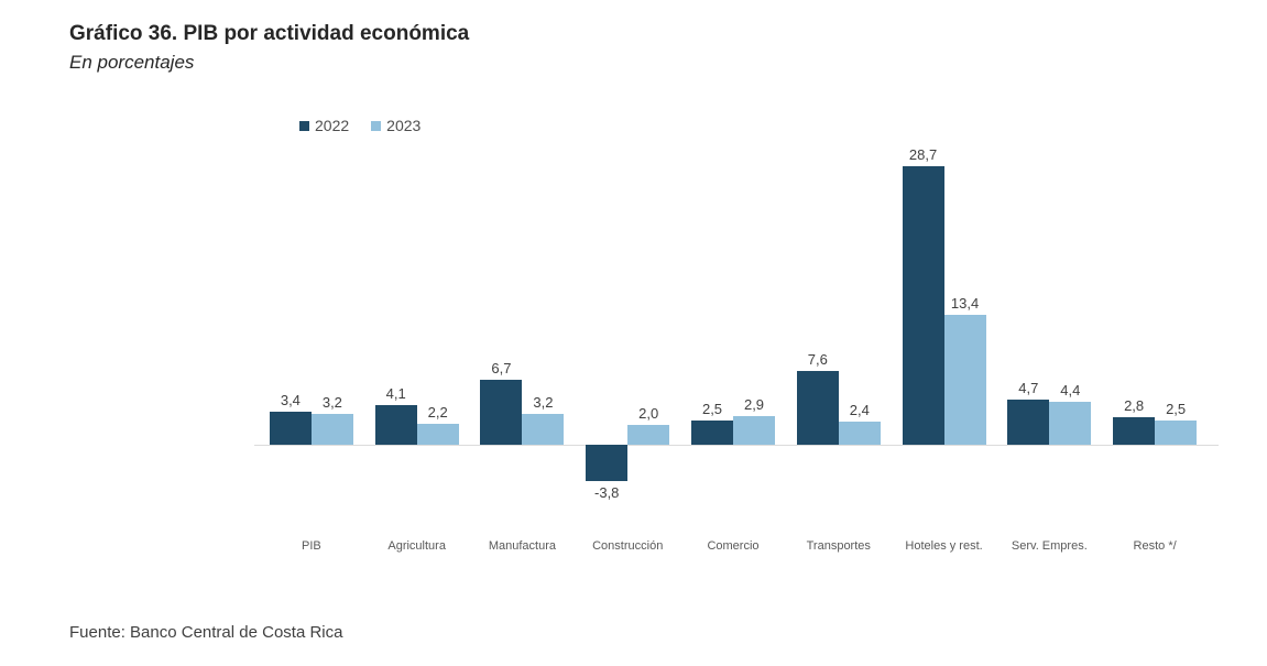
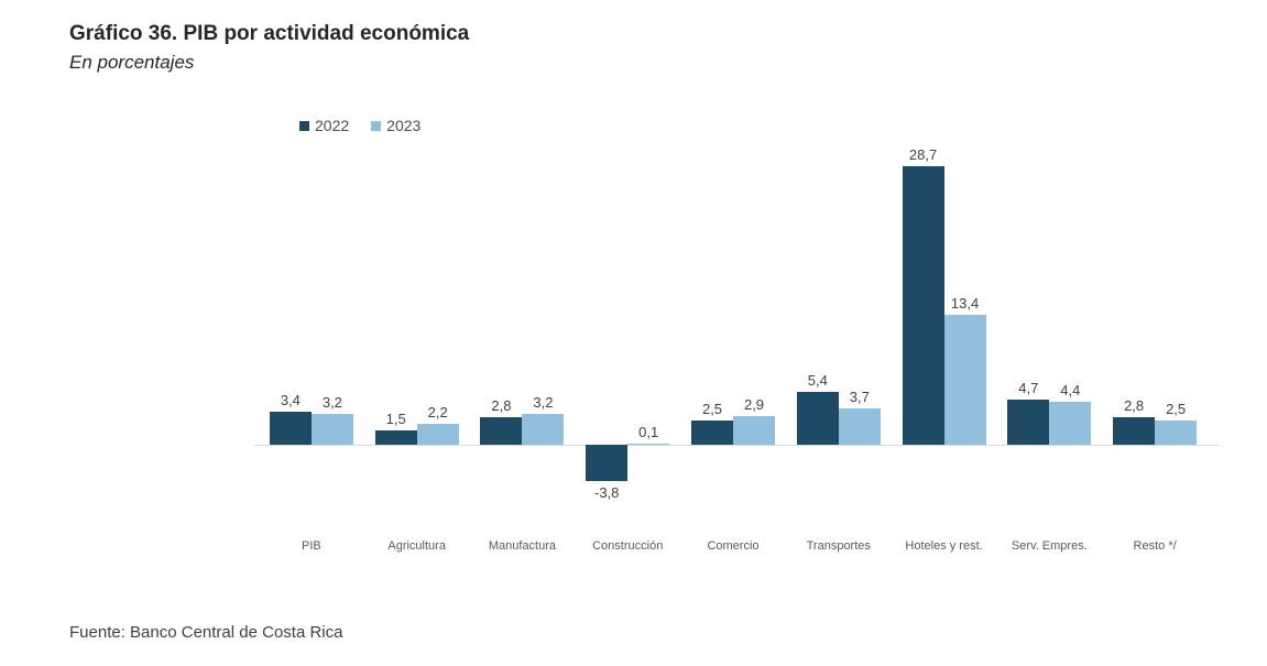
2022/Agricultura: 4,1 -> 1,5
2022/Manufactura: 6,7 -> 2,8
2023/Construcción: 2,0 -> 0,1
2022/Transportes: 7,6 -> 5,4
2023/Transportes: 2,4 -> 3,7
